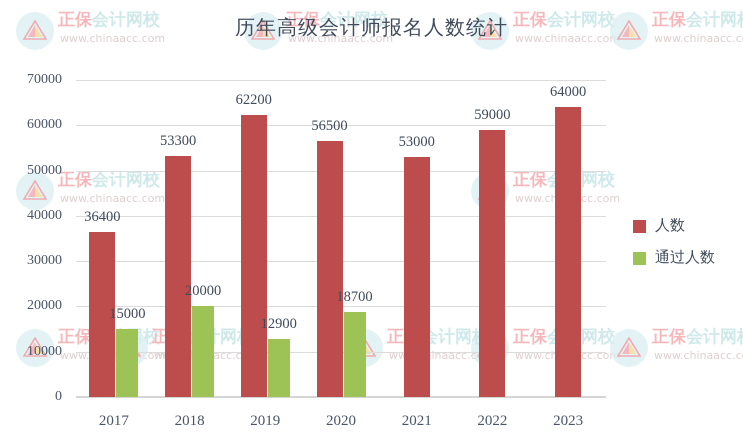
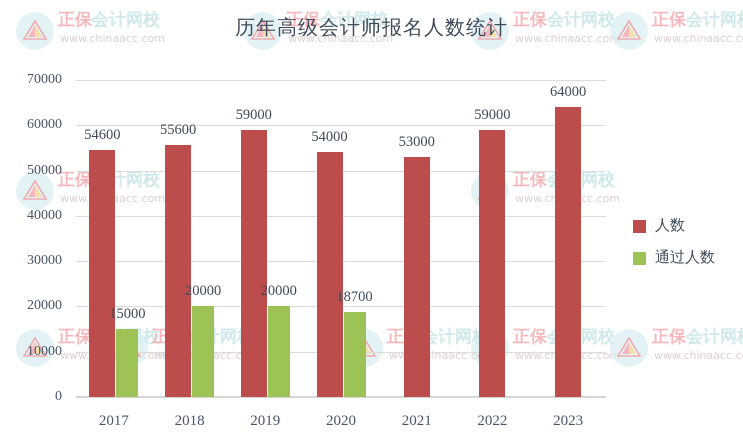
人数/2017: 36400 -> 54600
人数/2018: 53300 -> 55600
人数/2019: 62200 -> 59000
通过人数/2019: 12900 -> 20000
人数/2020: 56500 -> 54000
